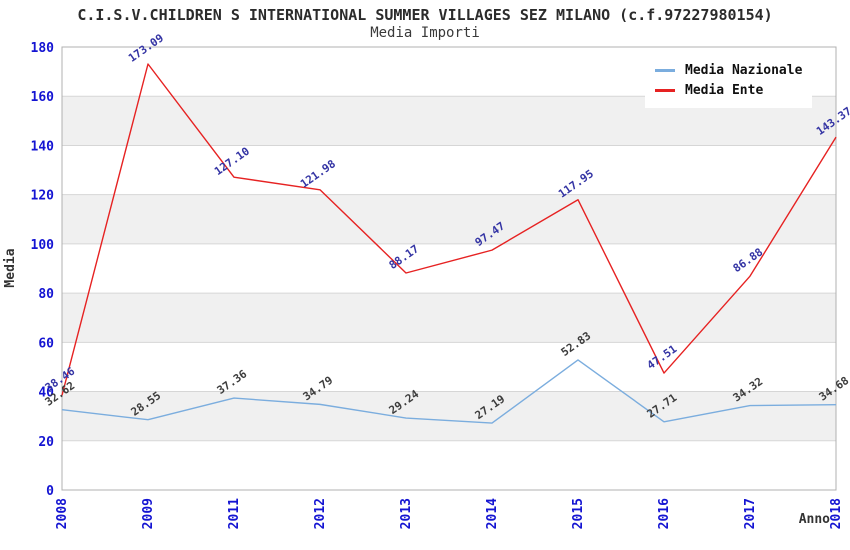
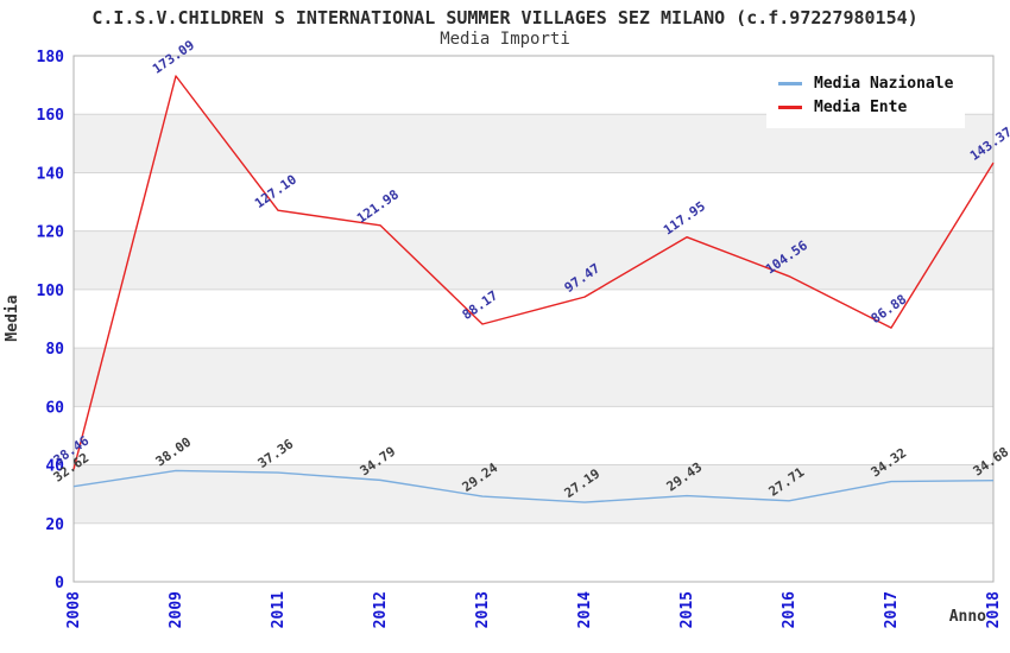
Media Nazionale/2009: 28.55 -> 38.00
Media Nazionale/2015: 52.83 -> 29.43
Media Ente/2016: 47.51 -> 104.56
